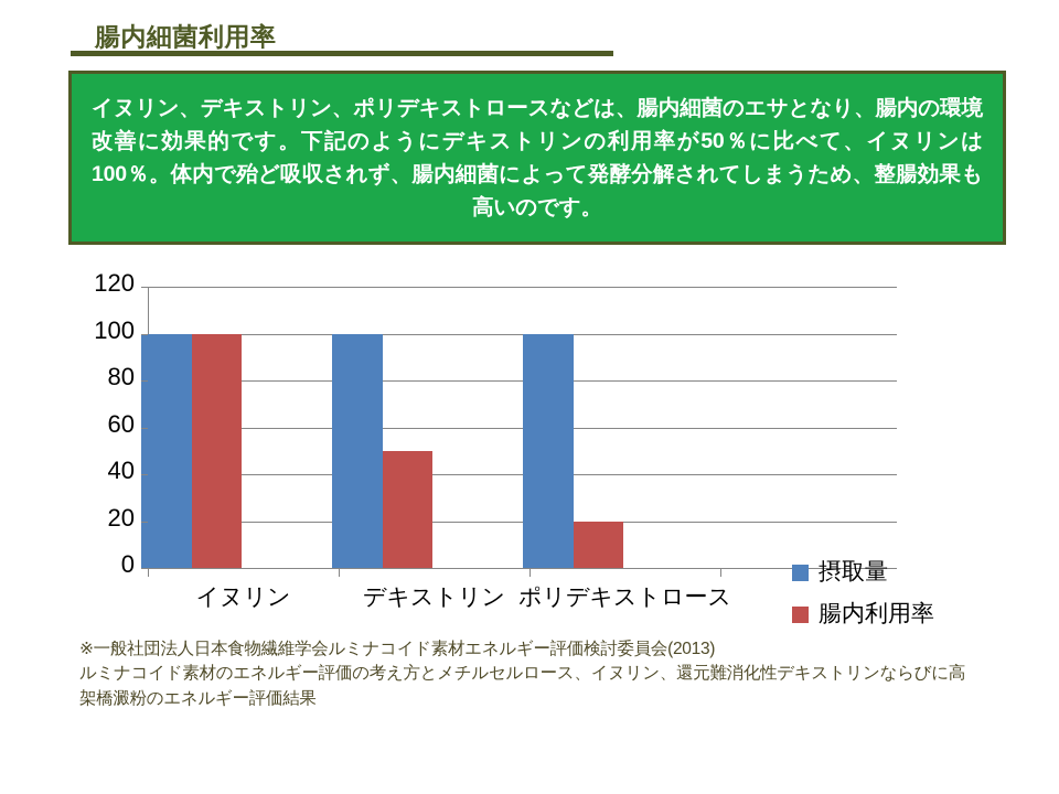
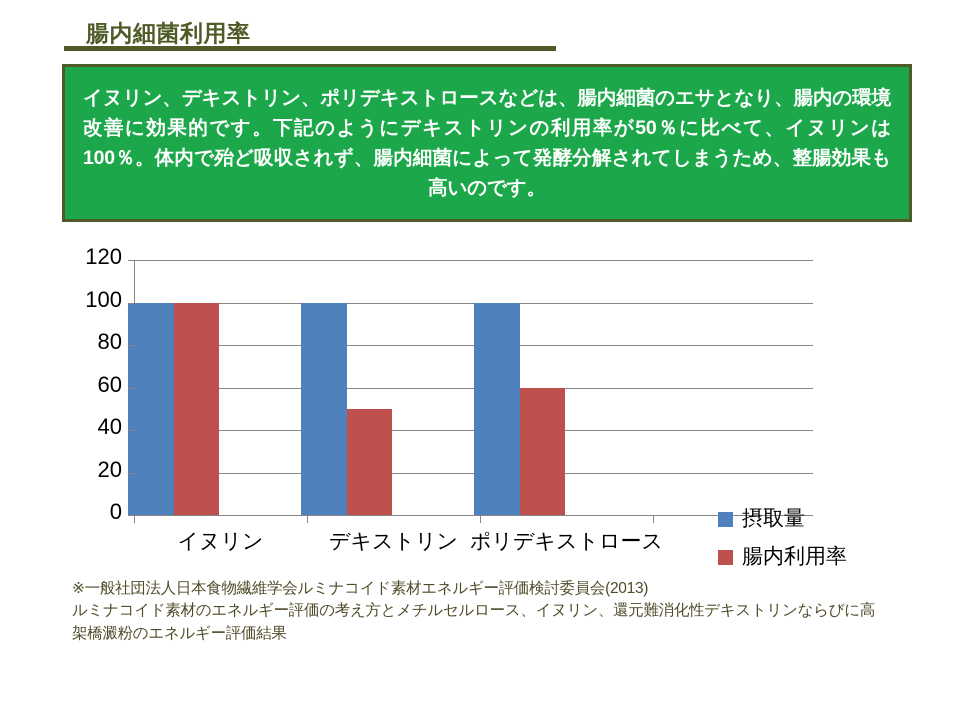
腸内利用率/ポリデキストロース: 20 -> 60
